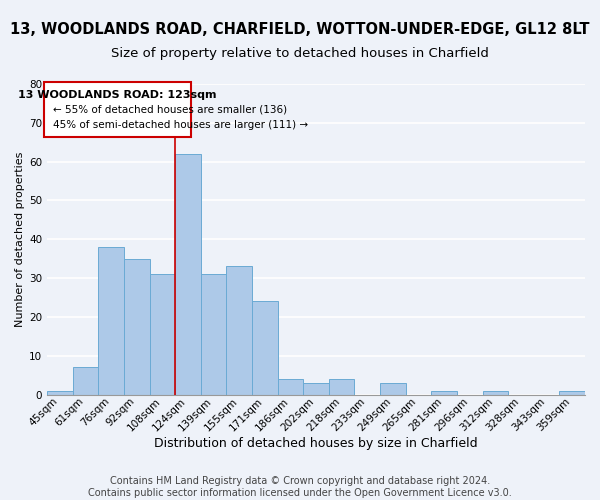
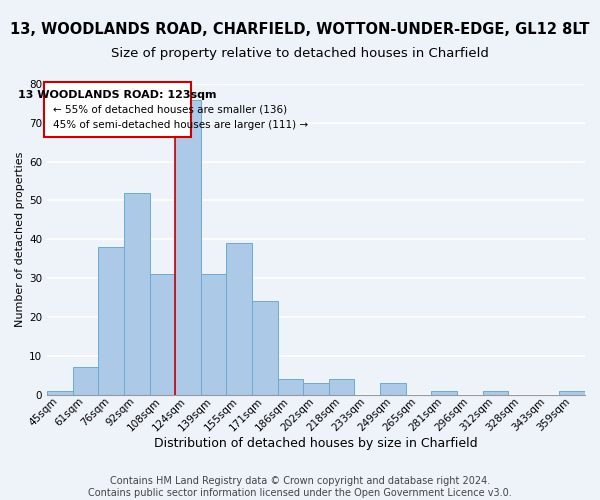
92sqm: 35 -> 52
124sqm: 62 -> 76
155sqm: 33 -> 39
